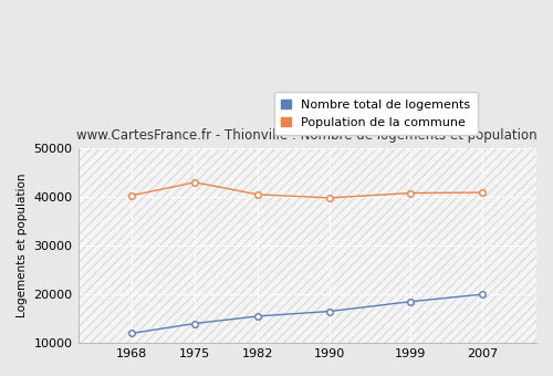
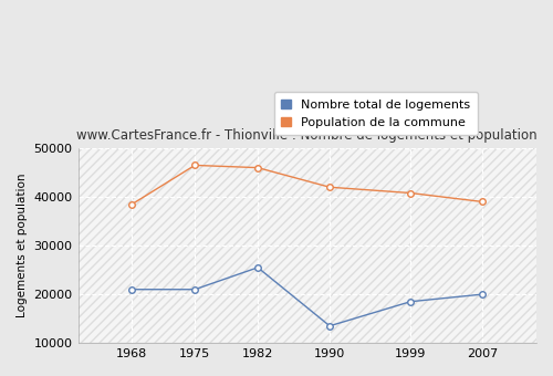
Nombre total de logements/1968: 12000 -> 21000
Population de la commune/1968: 40300 -> 38500
Nombre total de logements/1975: 14000 -> 21000
Population de la commune/1975: 43000 -> 46500
Nombre total de logements/1982: 15500 -> 25500
Population de la commune/1982: 40500 -> 46000
Nombre total de logements/1990: 16500 -> 13500
Population de la commune/1990: 39800 -> 42000
Population de la commune/2007: 40900 -> 39000
